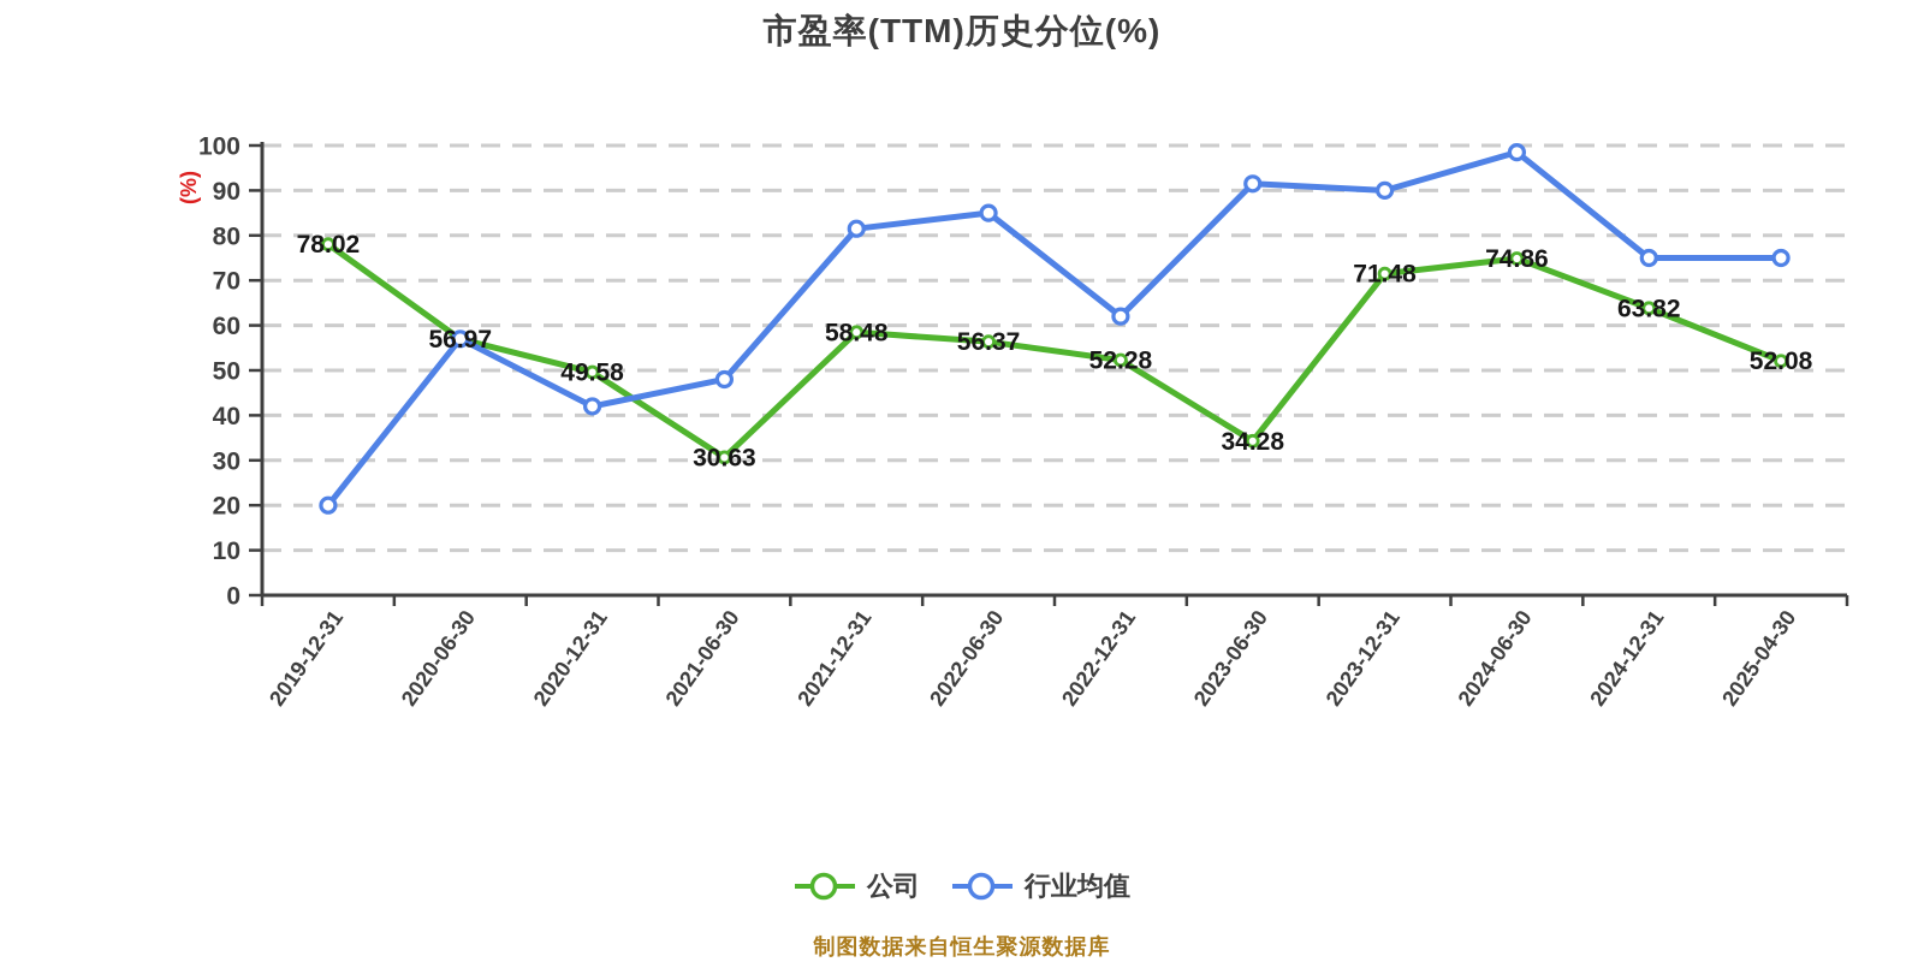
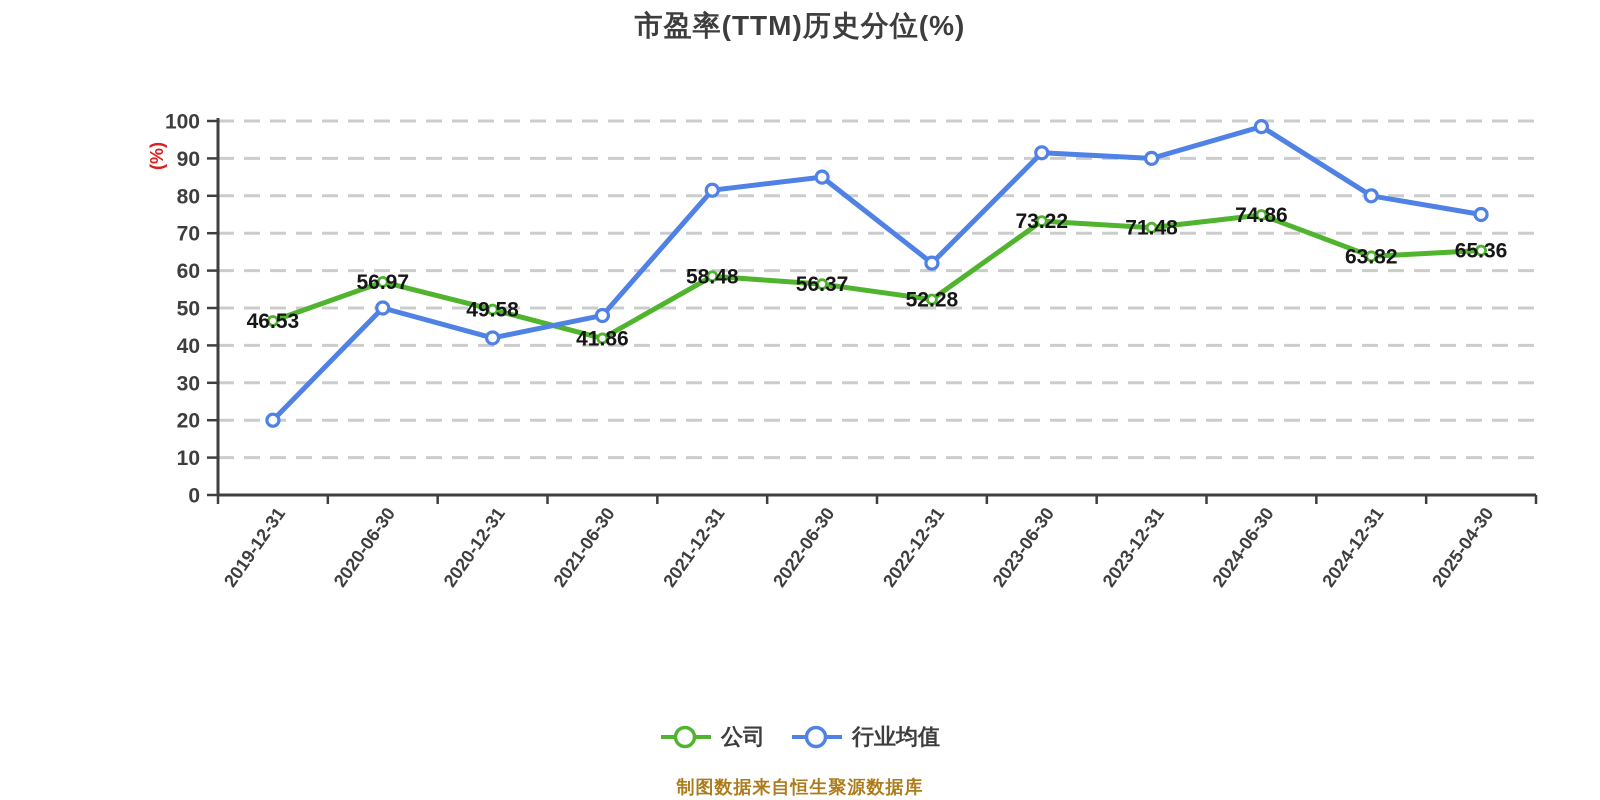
公司/2019-12-31: 78.02 -> 46.53
行业均值/2020-06-30: 57 -> 50
公司/2021-06-30: 30.63 -> 41.86
公司/2023-06-30: 34.28 -> 73.22
行业均值/2024-12-31: 75 -> 80
公司/2025-04-30: 52.08 -> 65.36
